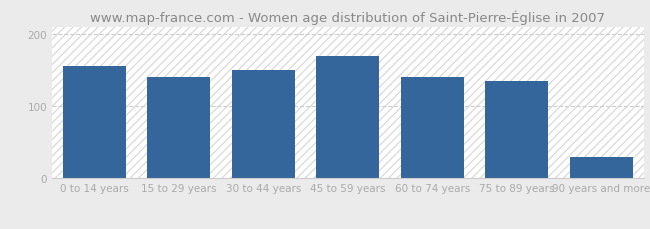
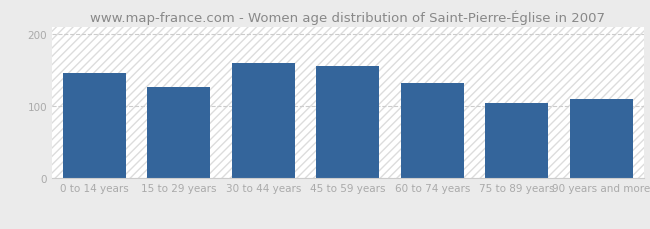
0 to 14 years: 155 -> 146
15 to 29 years: 140 -> 126
30 to 44 years: 150 -> 160
45 to 59 years: 170 -> 156
60 to 74 years: 140 -> 132
75 to 89 years: 135 -> 104
90 years and more: 30 -> 110
